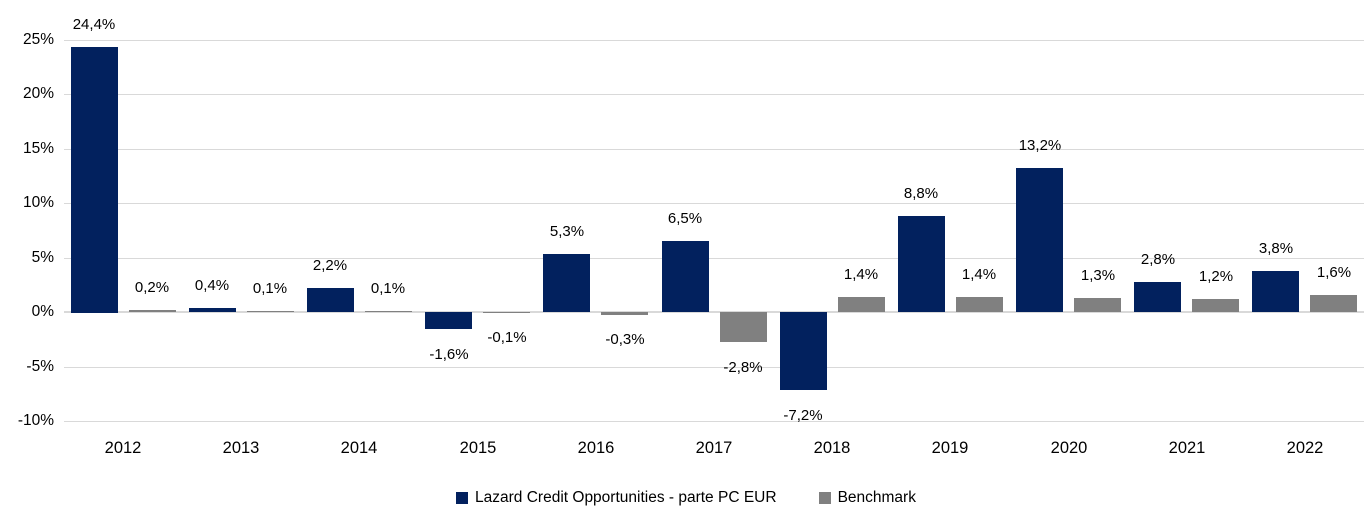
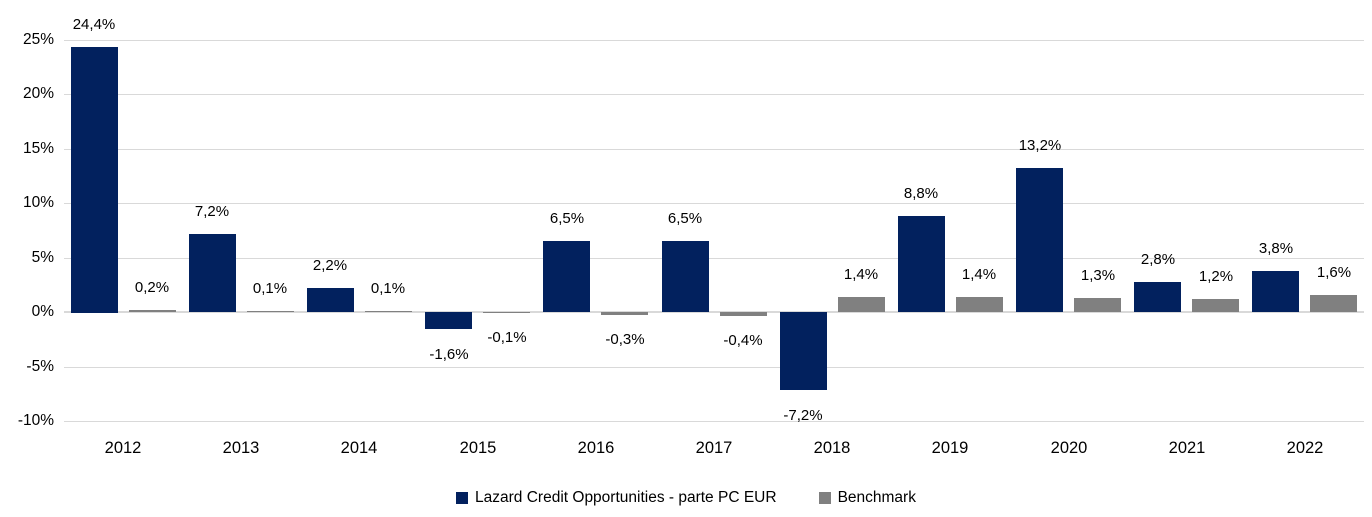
Lazard Credit Opportunities - parte PC EUR/2013: 0,4% -> 7,2%
Lazard Credit Opportunities - parte PC EUR/2016: 5,3% -> 6,5%
Benchmark/2017: -2,8% -> -0,4%
